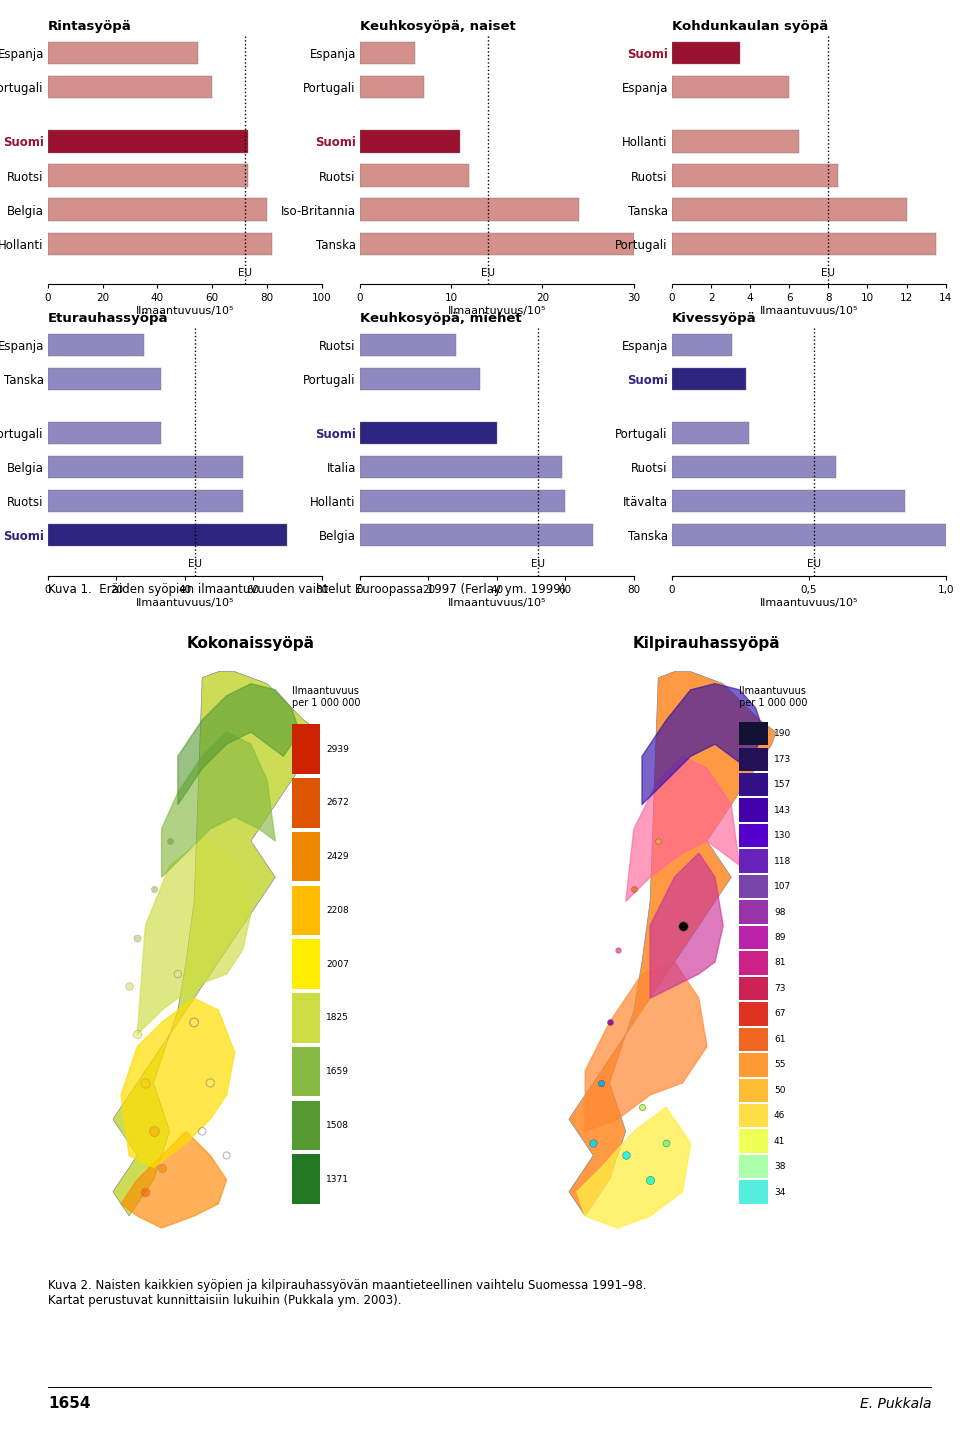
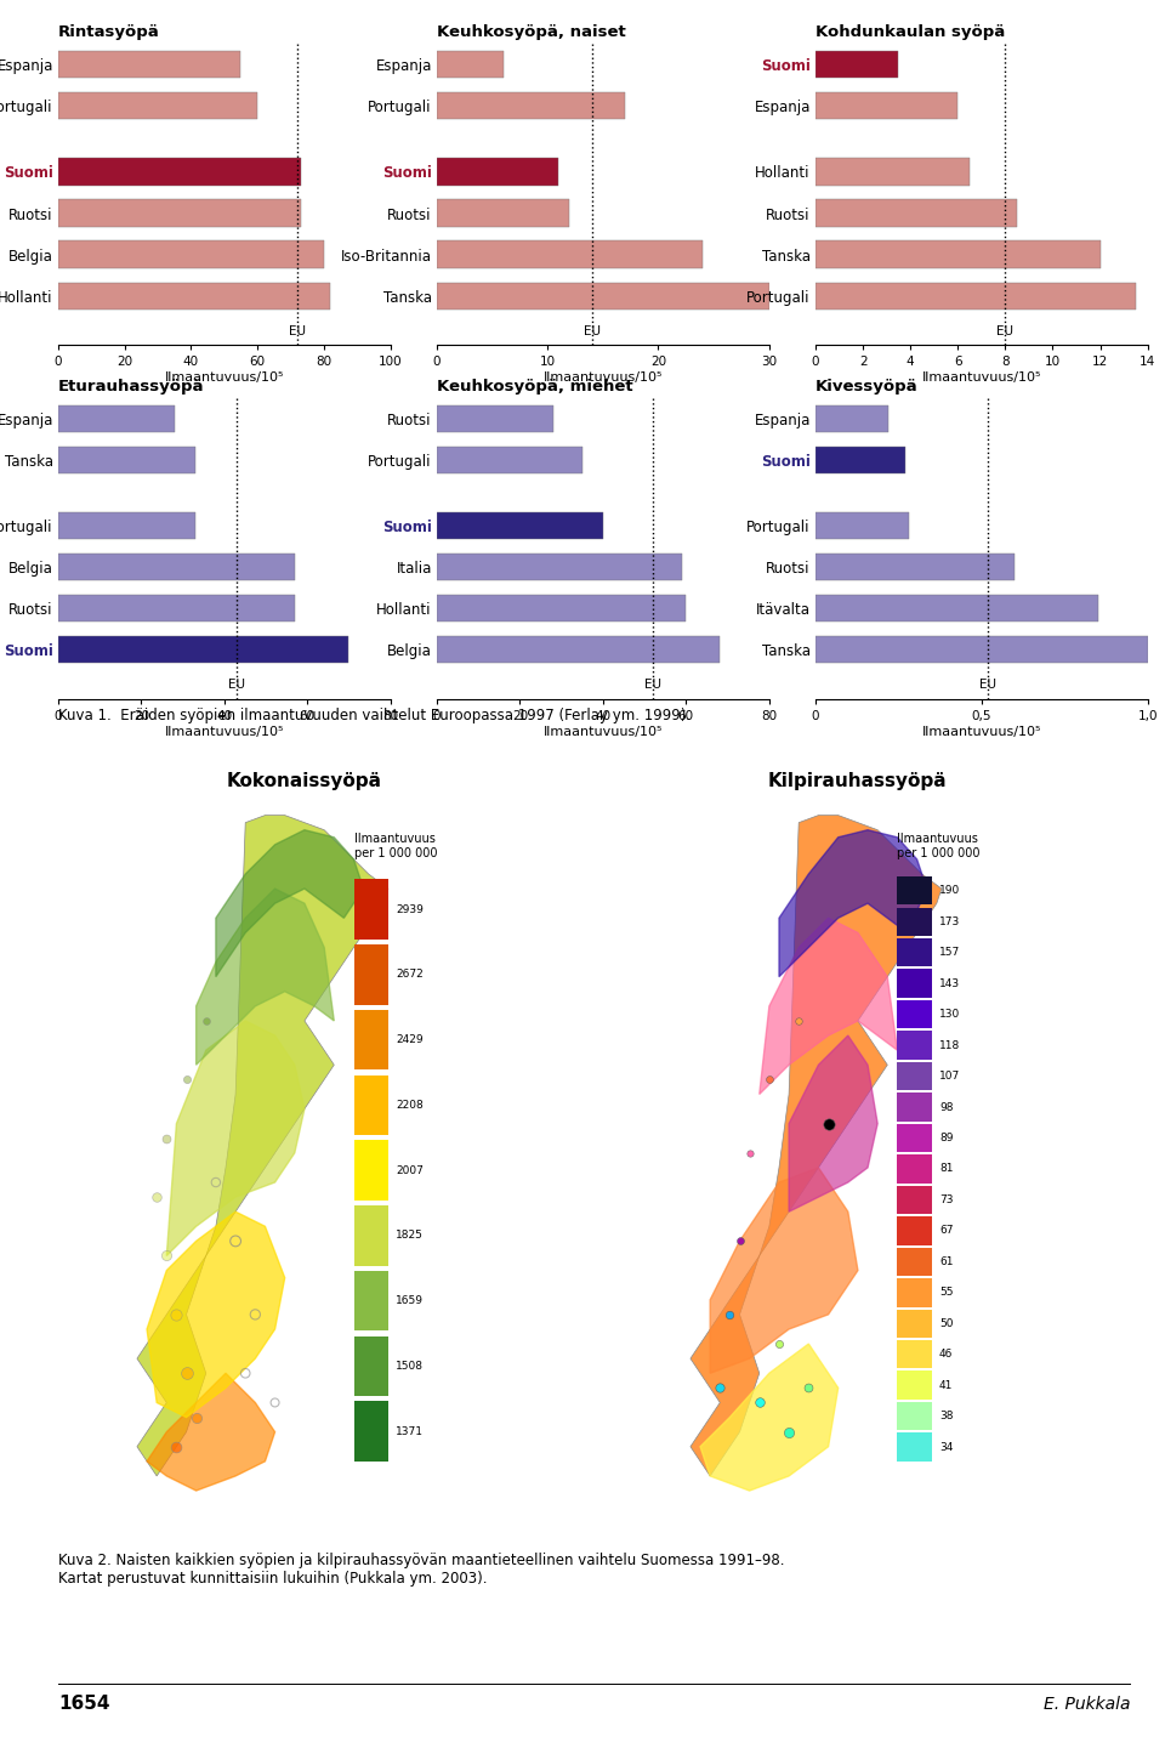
Keuhkosyöpä, naiset/Portugali: 7 -> 17
